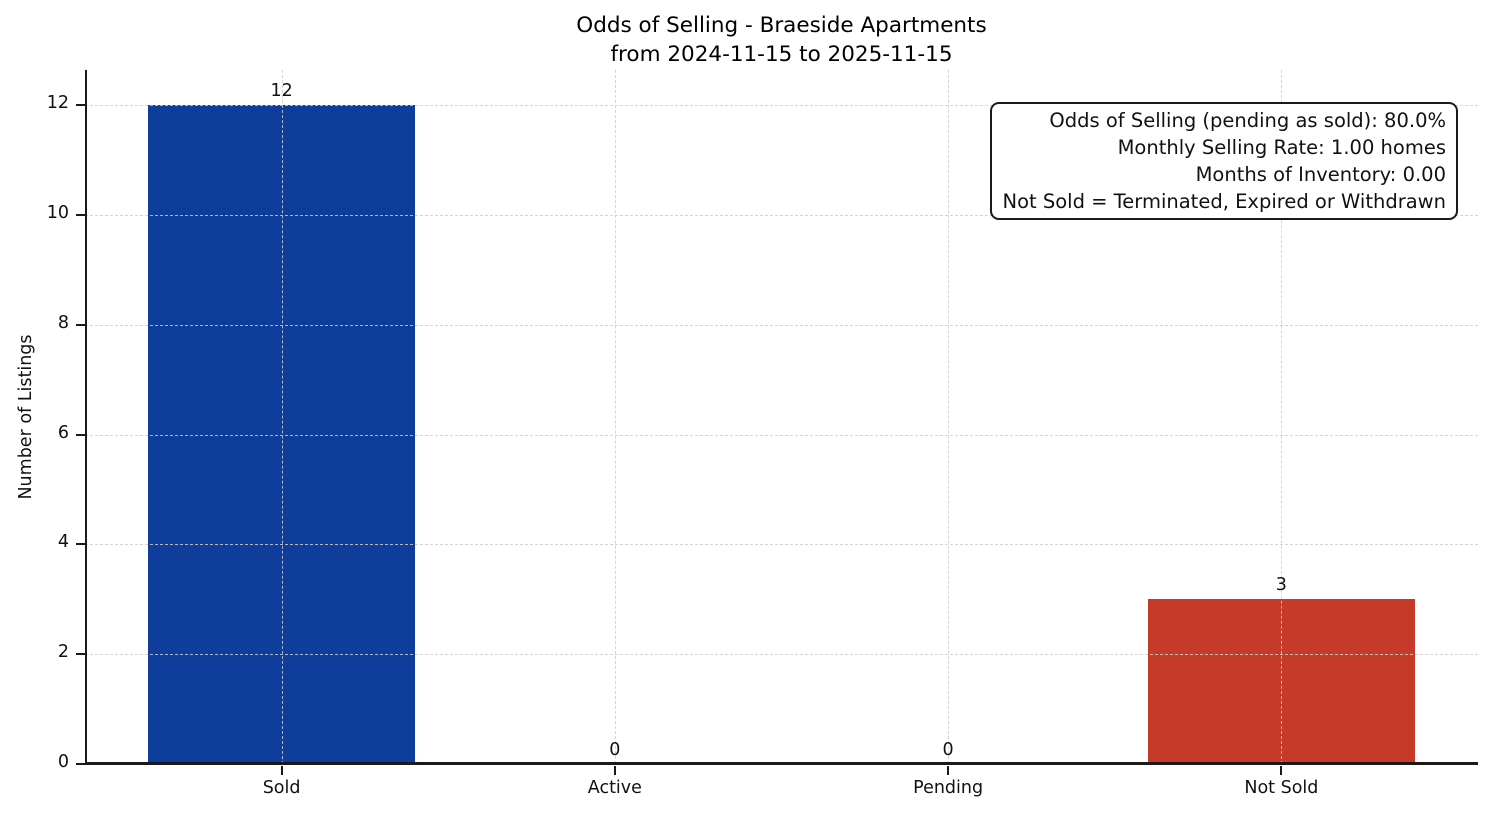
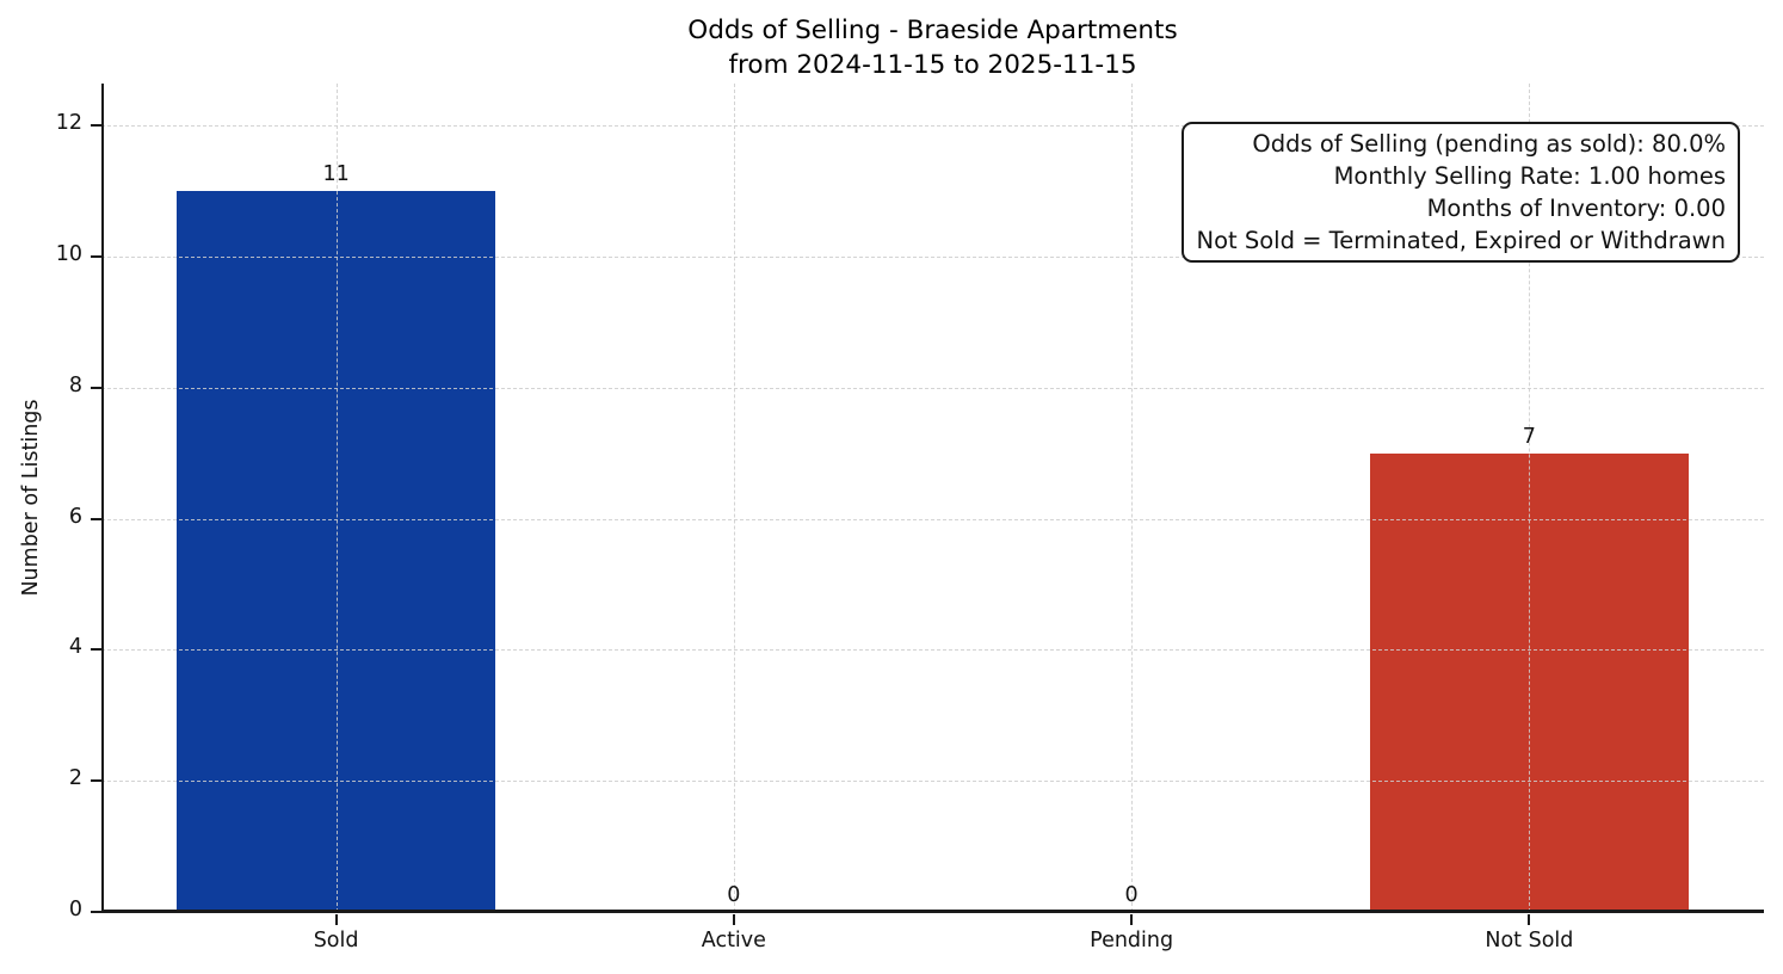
Sold: 12 -> 11
Not Sold: 3 -> 7
